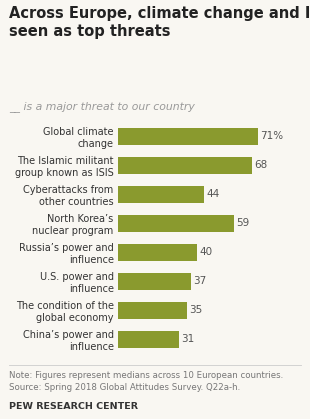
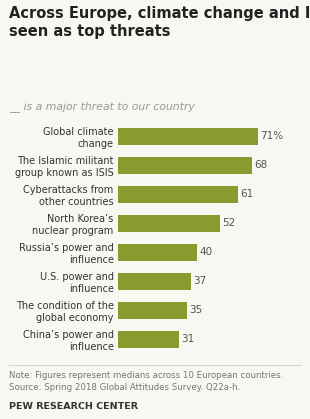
Cyberattacks from other countries: 44 -> 61
North Korea’s nuclear program: 59 -> 52
